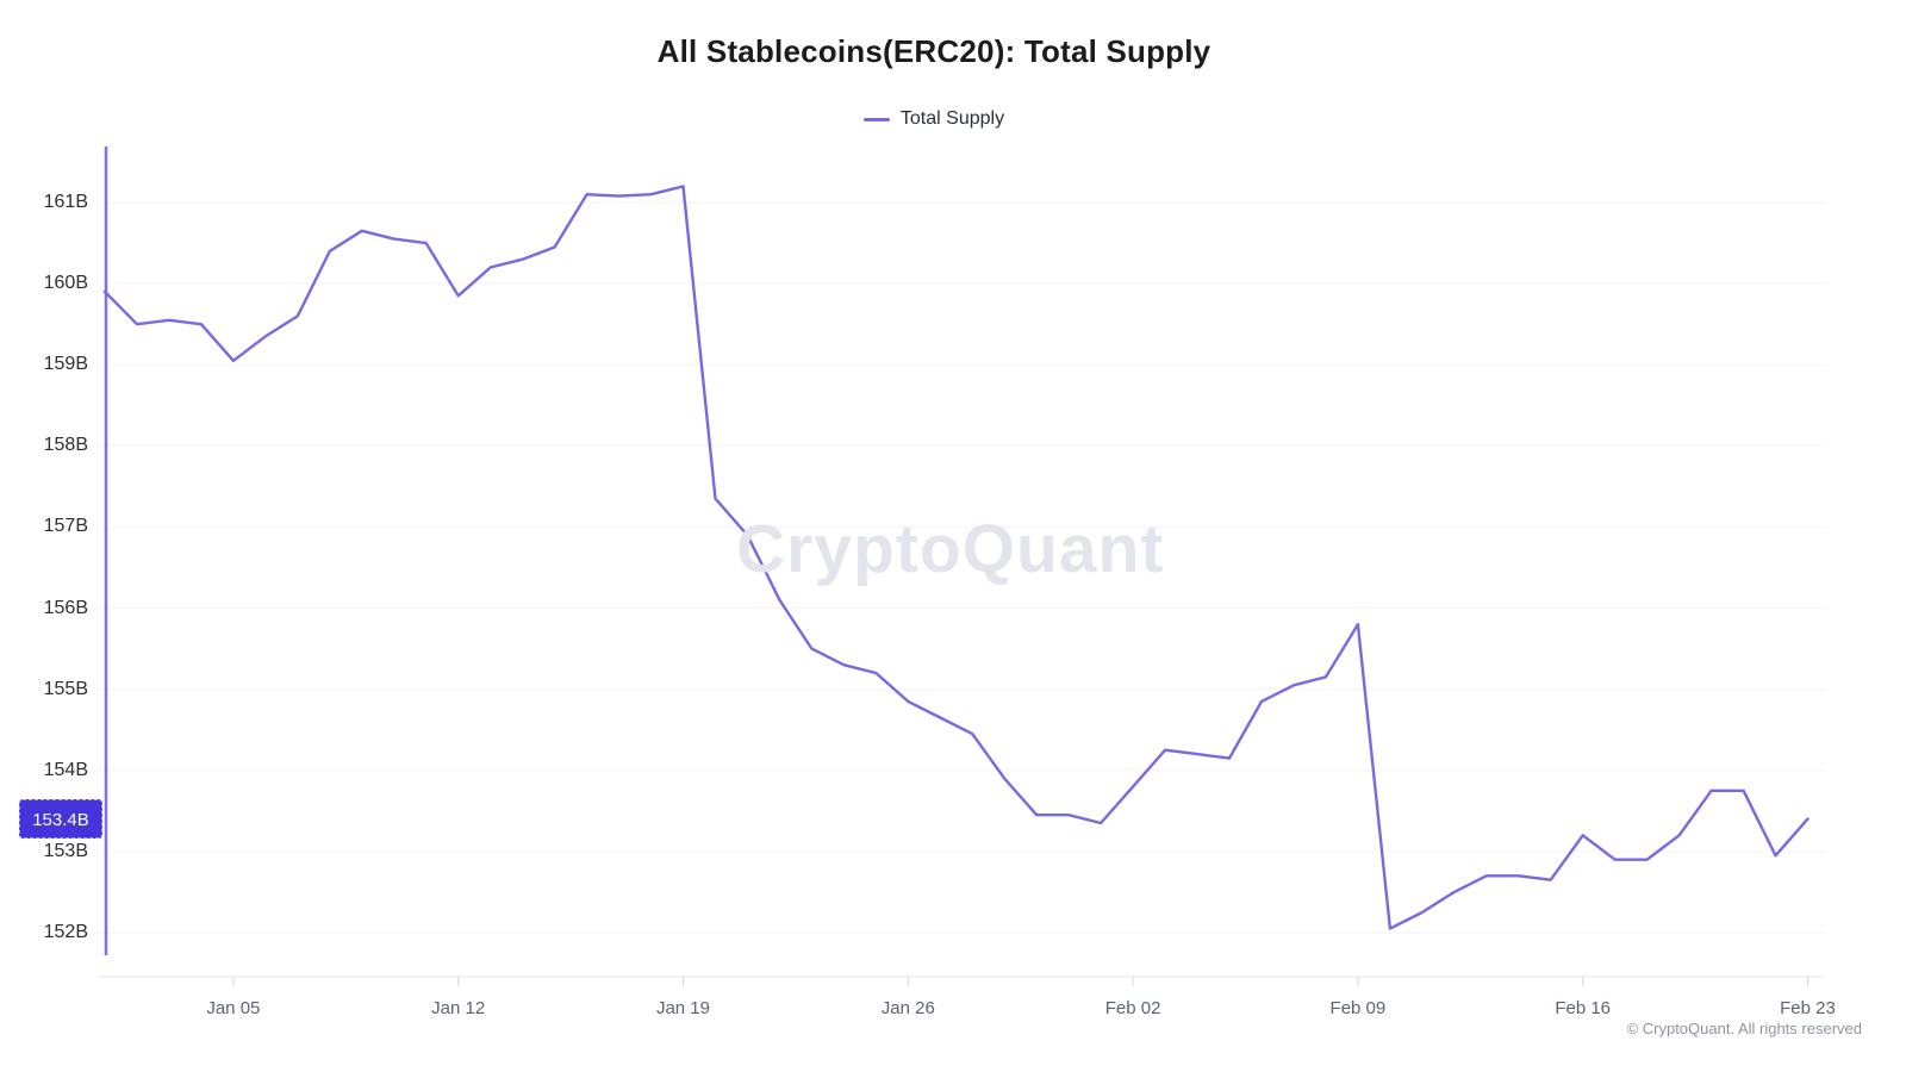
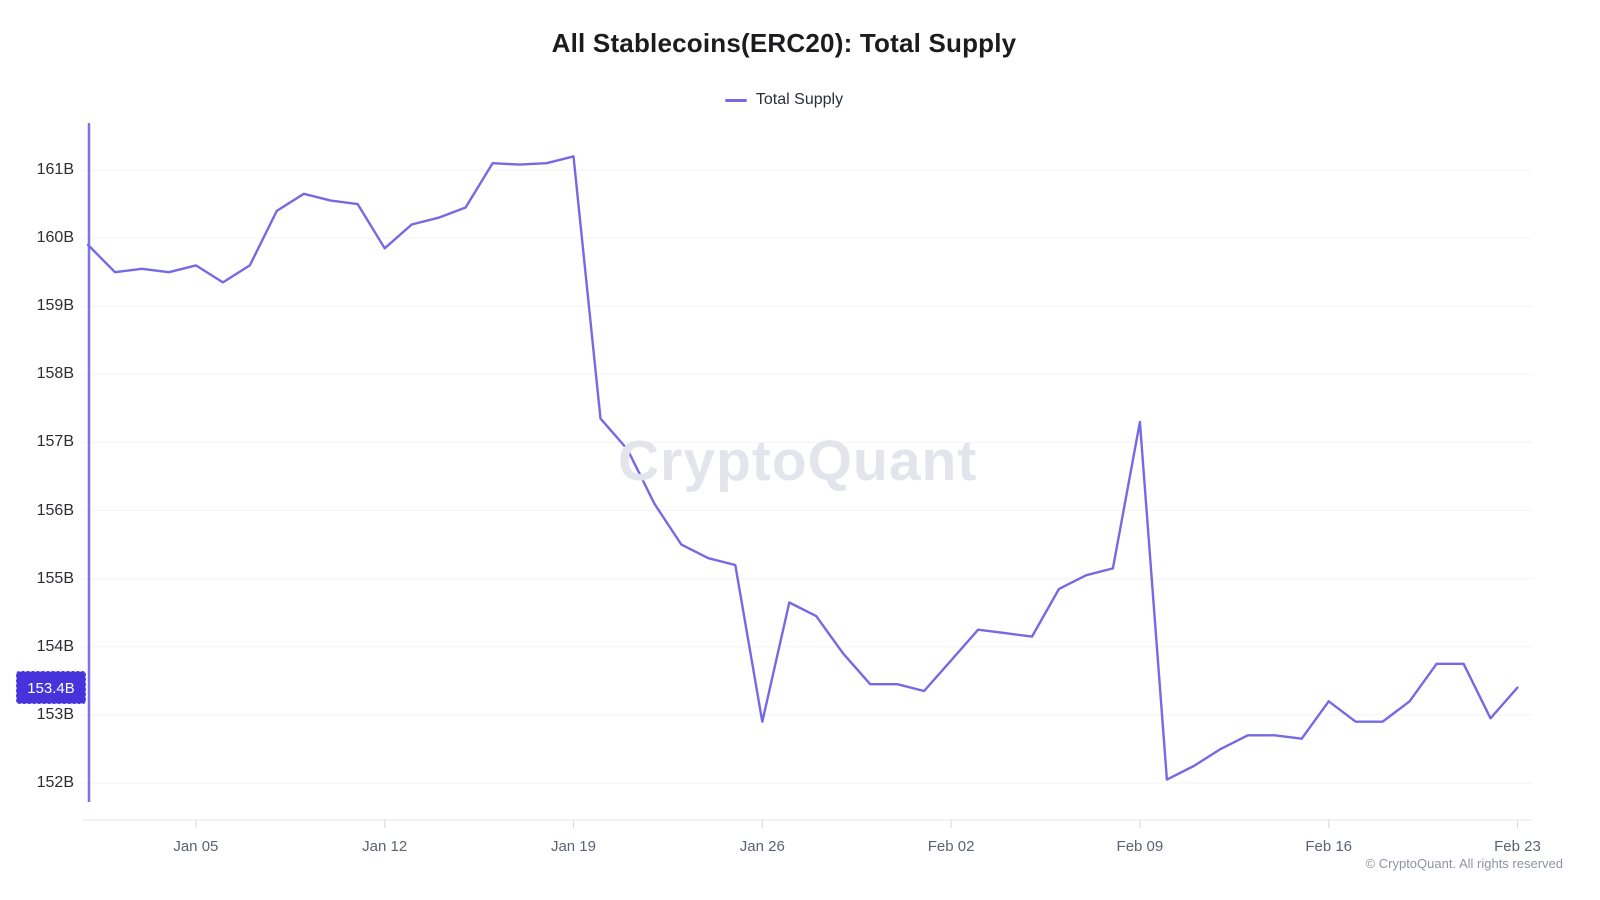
Jan 05: 159.1B -> 159.6B
Jan 26: 154.8B -> 152.9B
Feb 09: 155.8B -> 157.3B
